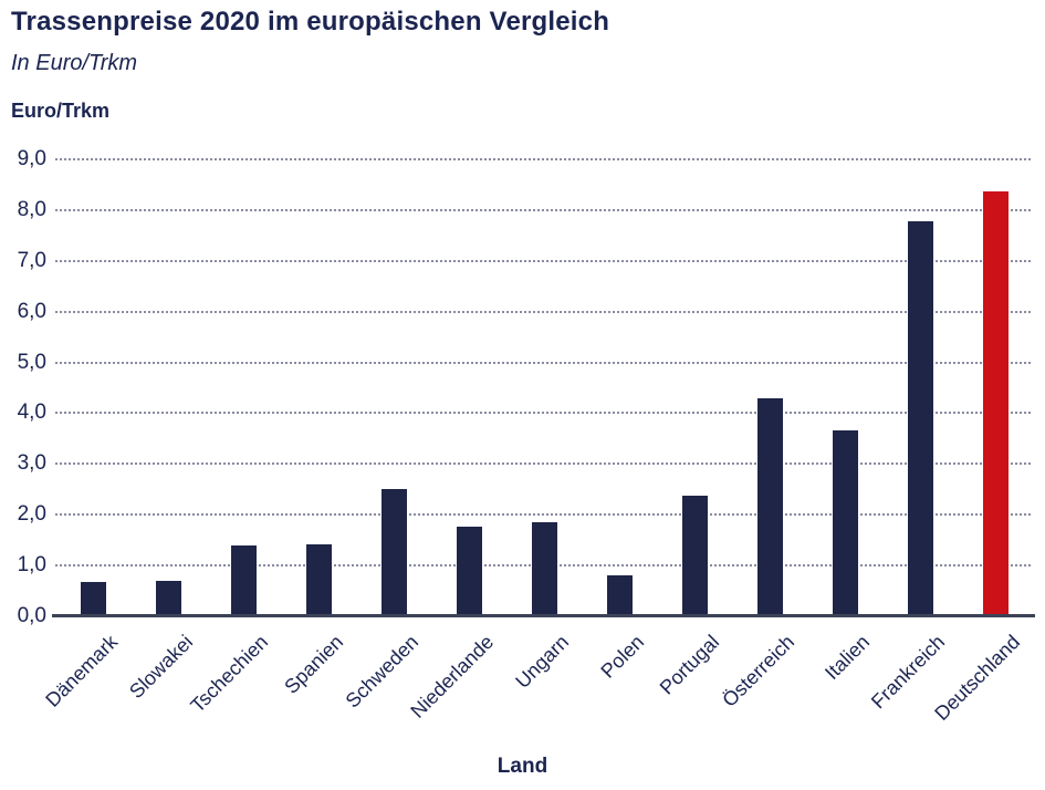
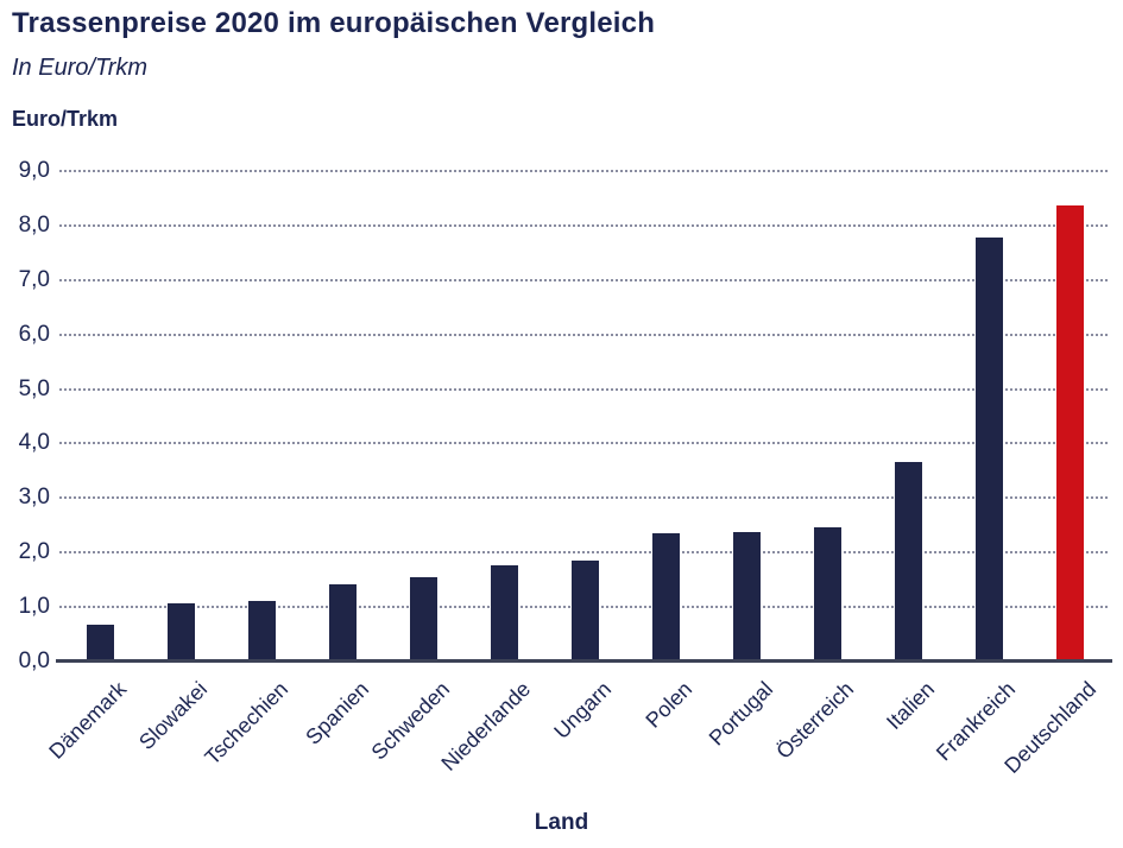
Slowakei: 0,7 -> 1,1
Tschechien: 1,4 -> 1,1
Schweden: 2,5 -> 1,5
Polen: 0,8 -> 2,4
Österreich: 4,3 -> 2,5
